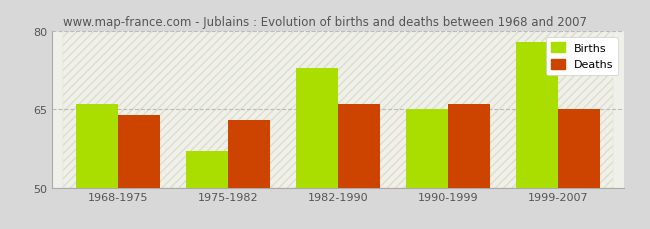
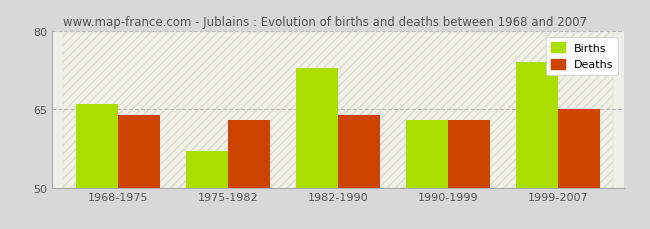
Deaths/1982-1990: 66 -> 64
Births/1990-1999: 65 -> 63
Deaths/1990-1999: 66 -> 63
Births/1999-2007: 78 -> 74
